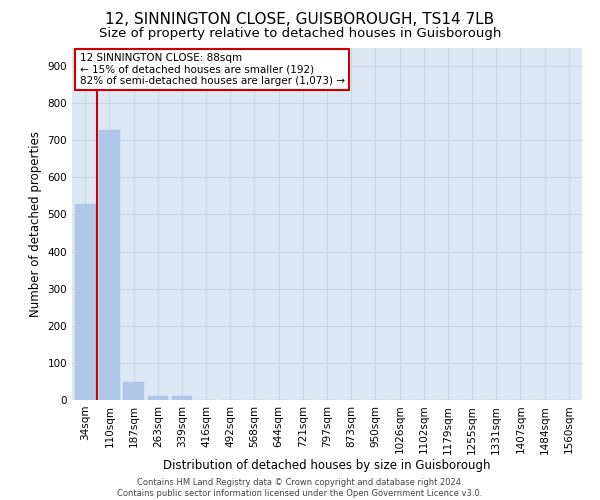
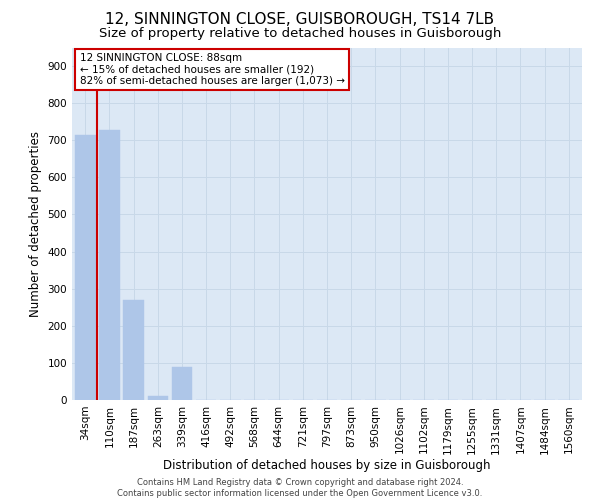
34sqm: 527 -> 715
187sqm: 48 -> 270
339sqm: 10 -> 90
